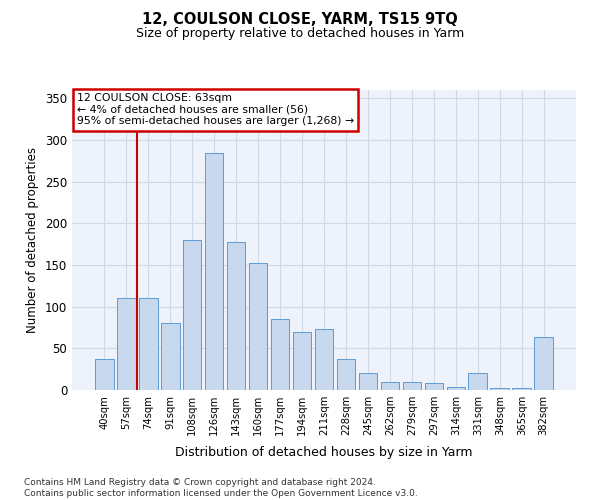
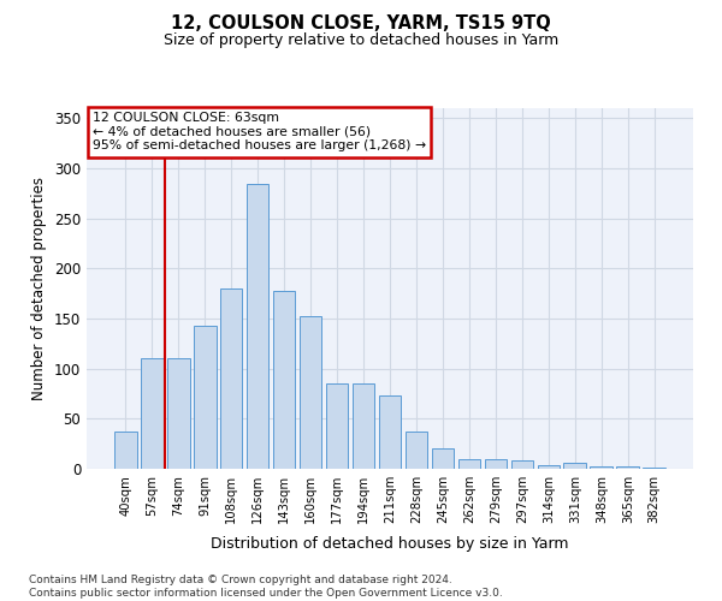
91sqm: 80 -> 143
194sqm: 70 -> 85
331sqm: 20 -> 6
382sqm: 64 -> 1
